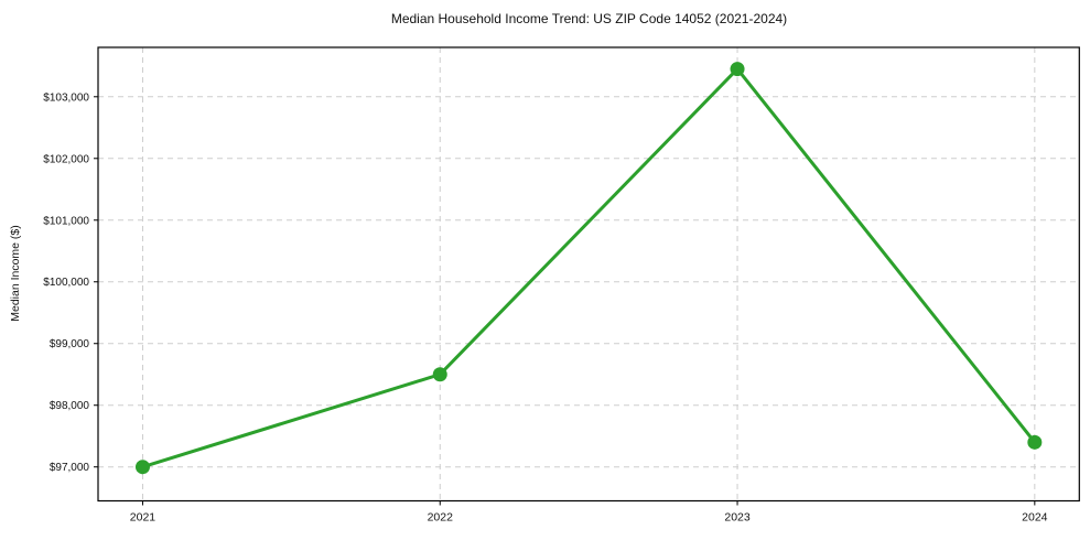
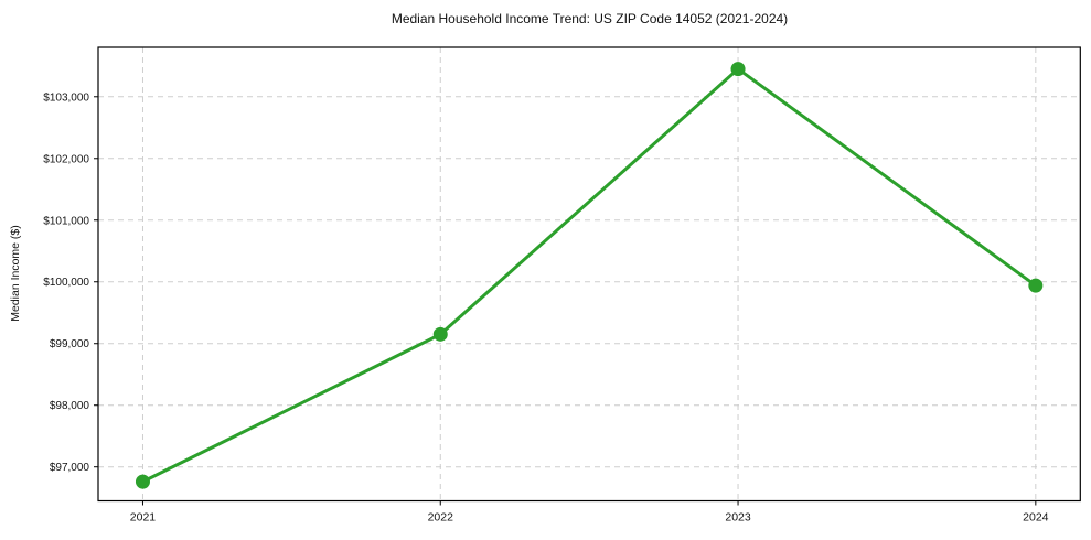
2021: $97000 -> $96800
2022: $98500 -> $99200
2024: $97400 -> $99900
